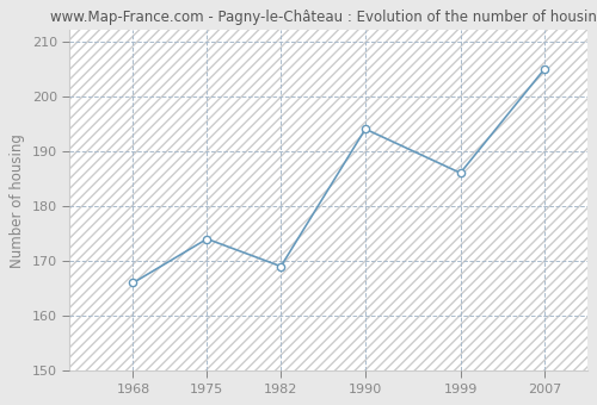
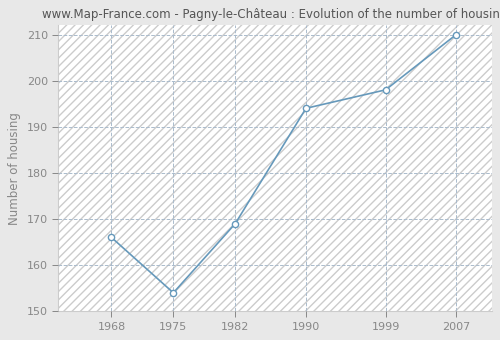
1975: 174 -> 154
1999: 186 -> 198
2007: 205 -> 210
